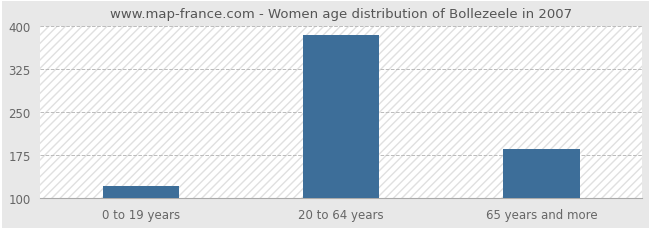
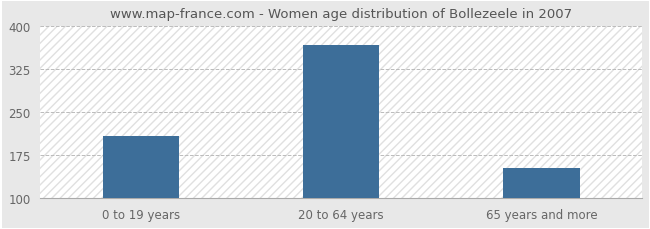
0 to 19 years: 120 -> 208
20 to 64 years: 383 -> 366
65 years and more: 185 -> 152
